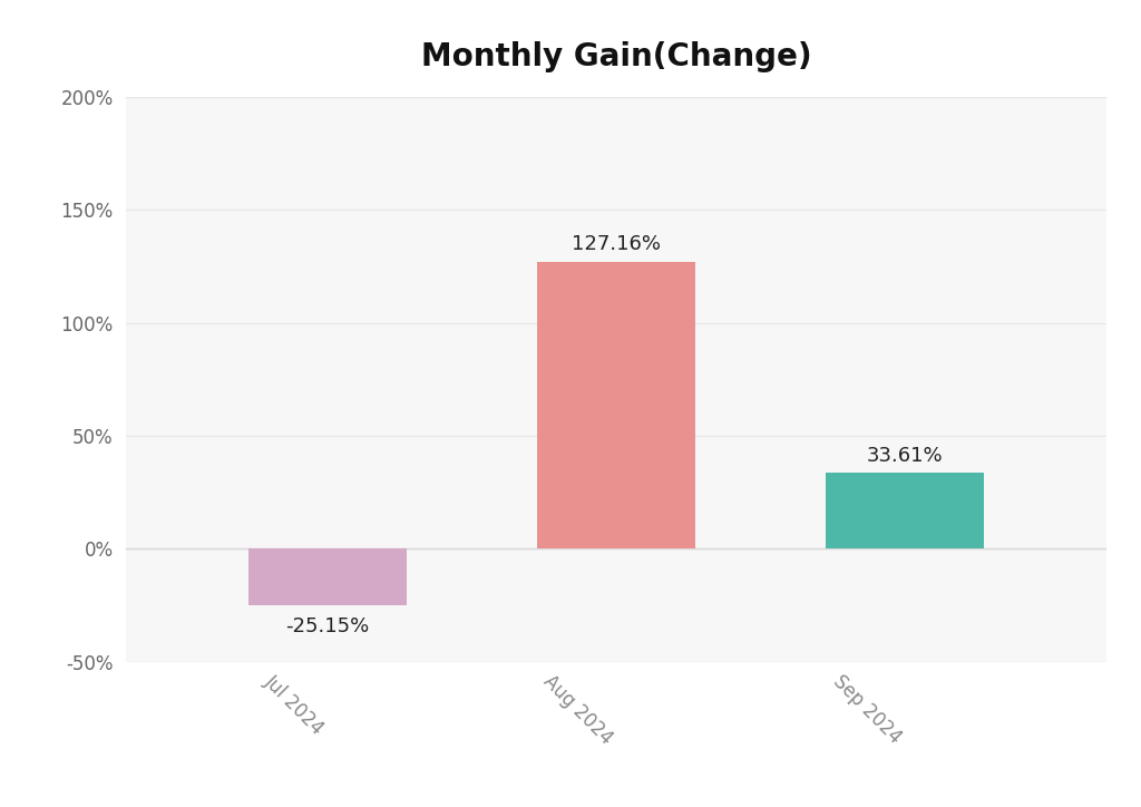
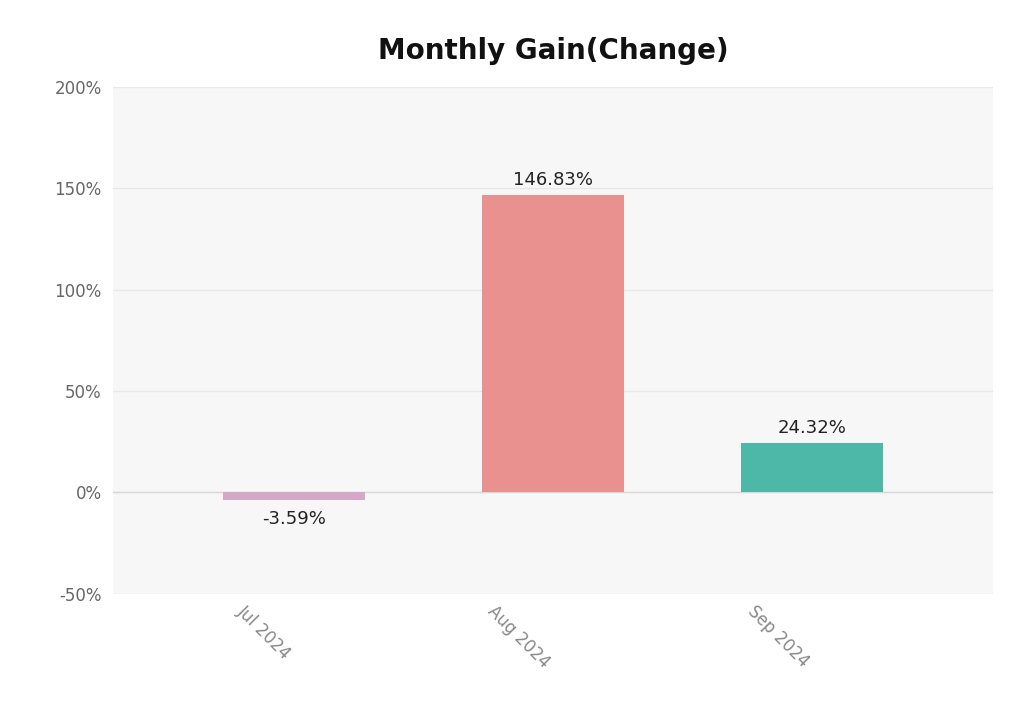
Jul 2024: -25.15% -> -3.59%
Aug 2024: 127.16% -> 146.83%
Sep 2024: 33.61% -> 24.32%
